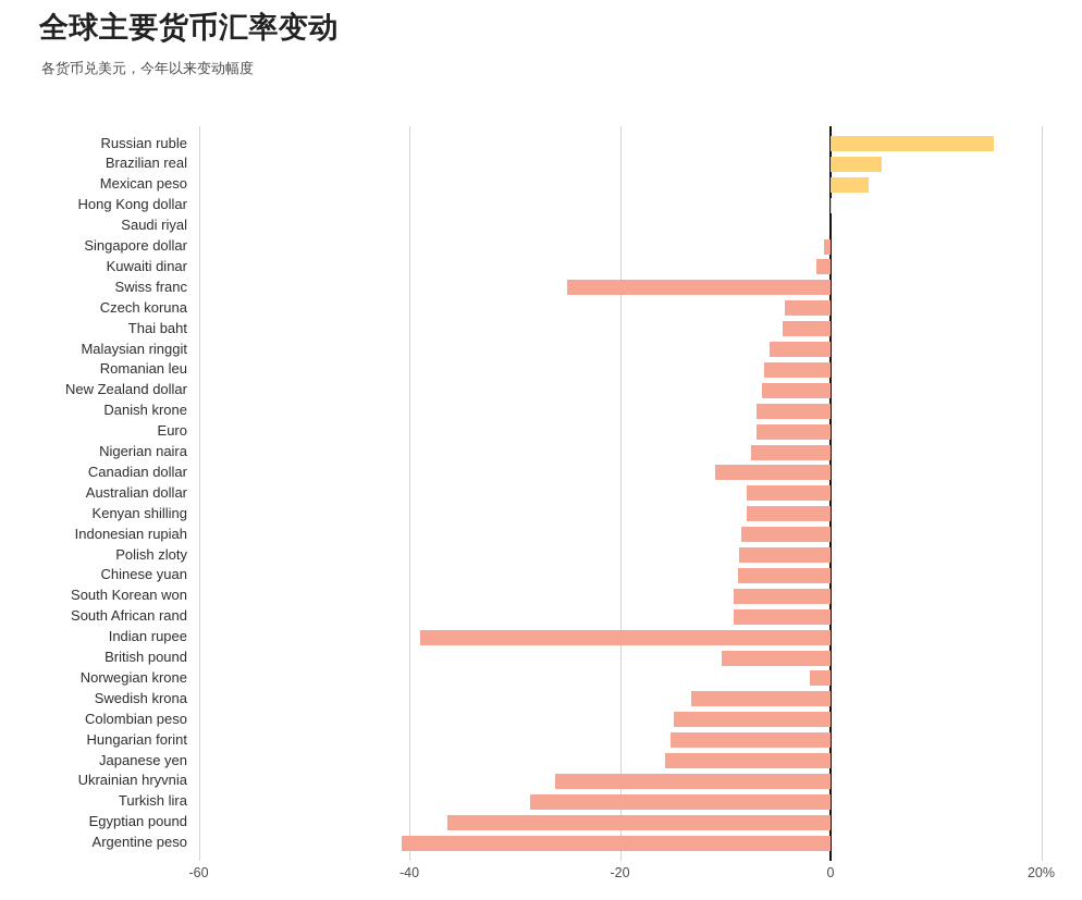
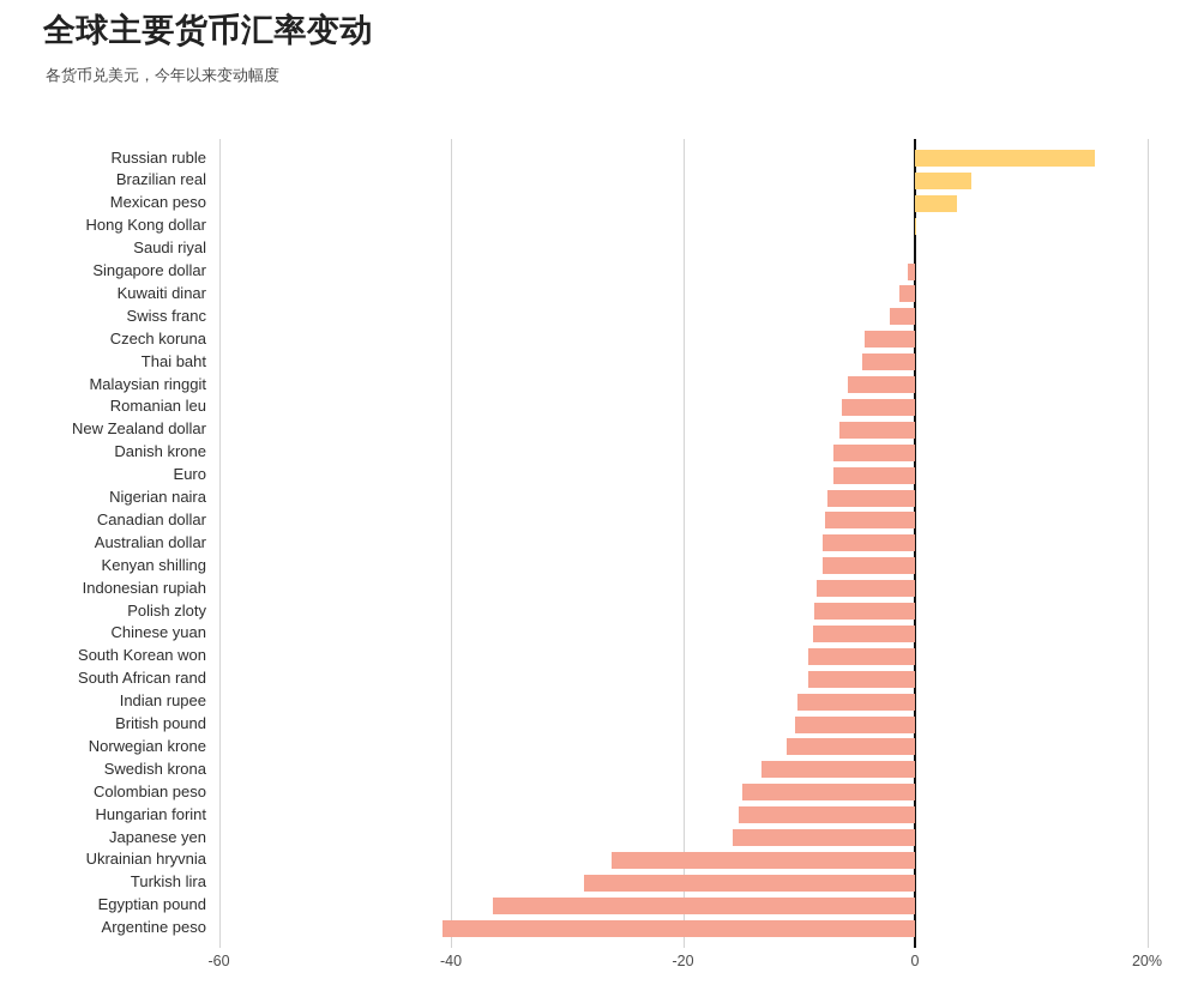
Swiss franc: -25% -> -2%
Canadian dollar: -11% -> -8%
Indian rupee: -39% -> -10%
Norwegian krone: -2% -> -11%
